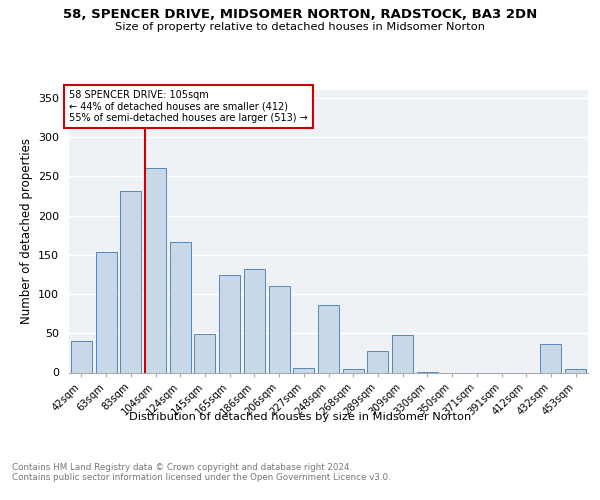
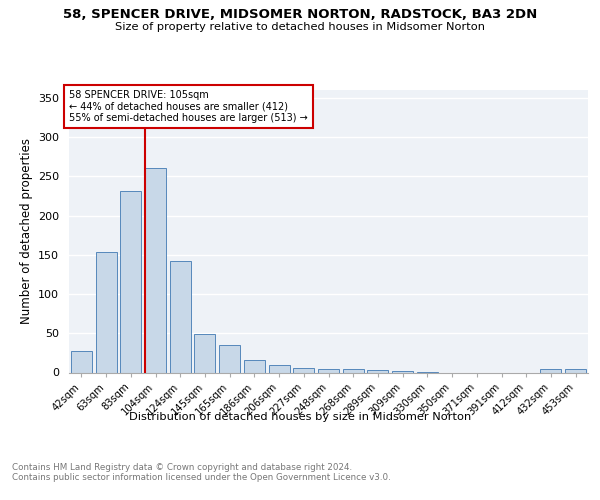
42sqm: 40 -> 28
124sqm: 166 -> 142
165sqm: 124 -> 35
186sqm: 132 -> 16
206sqm: 110 -> 10
248sqm: 86 -> 5
289sqm: 28 -> 3
309sqm: 48 -> 2
432sqm: 36 -> 4
